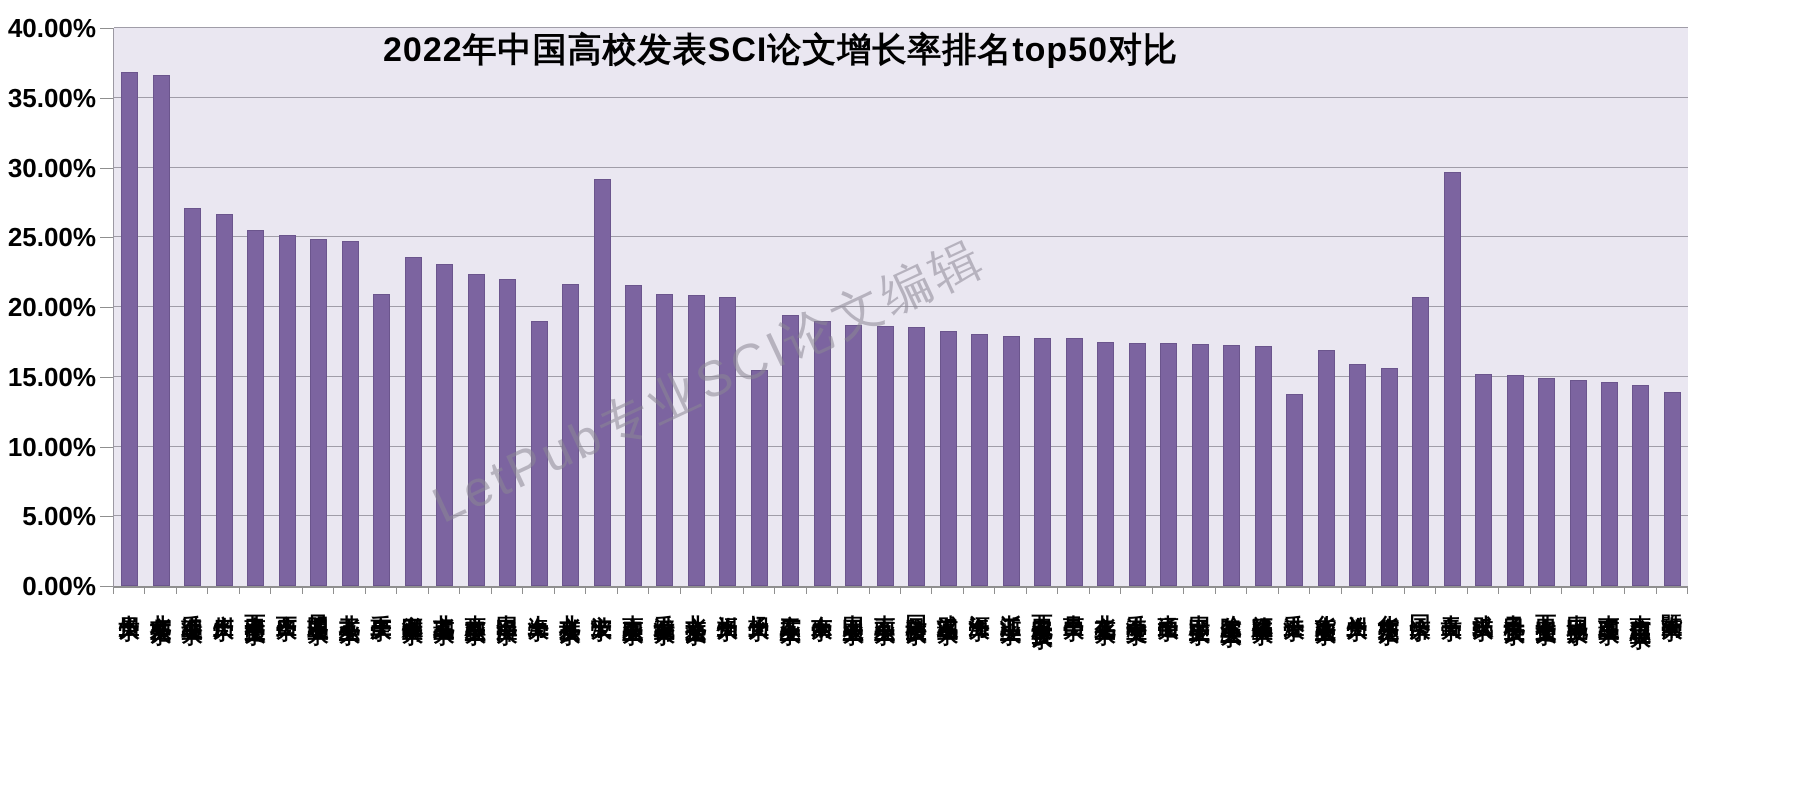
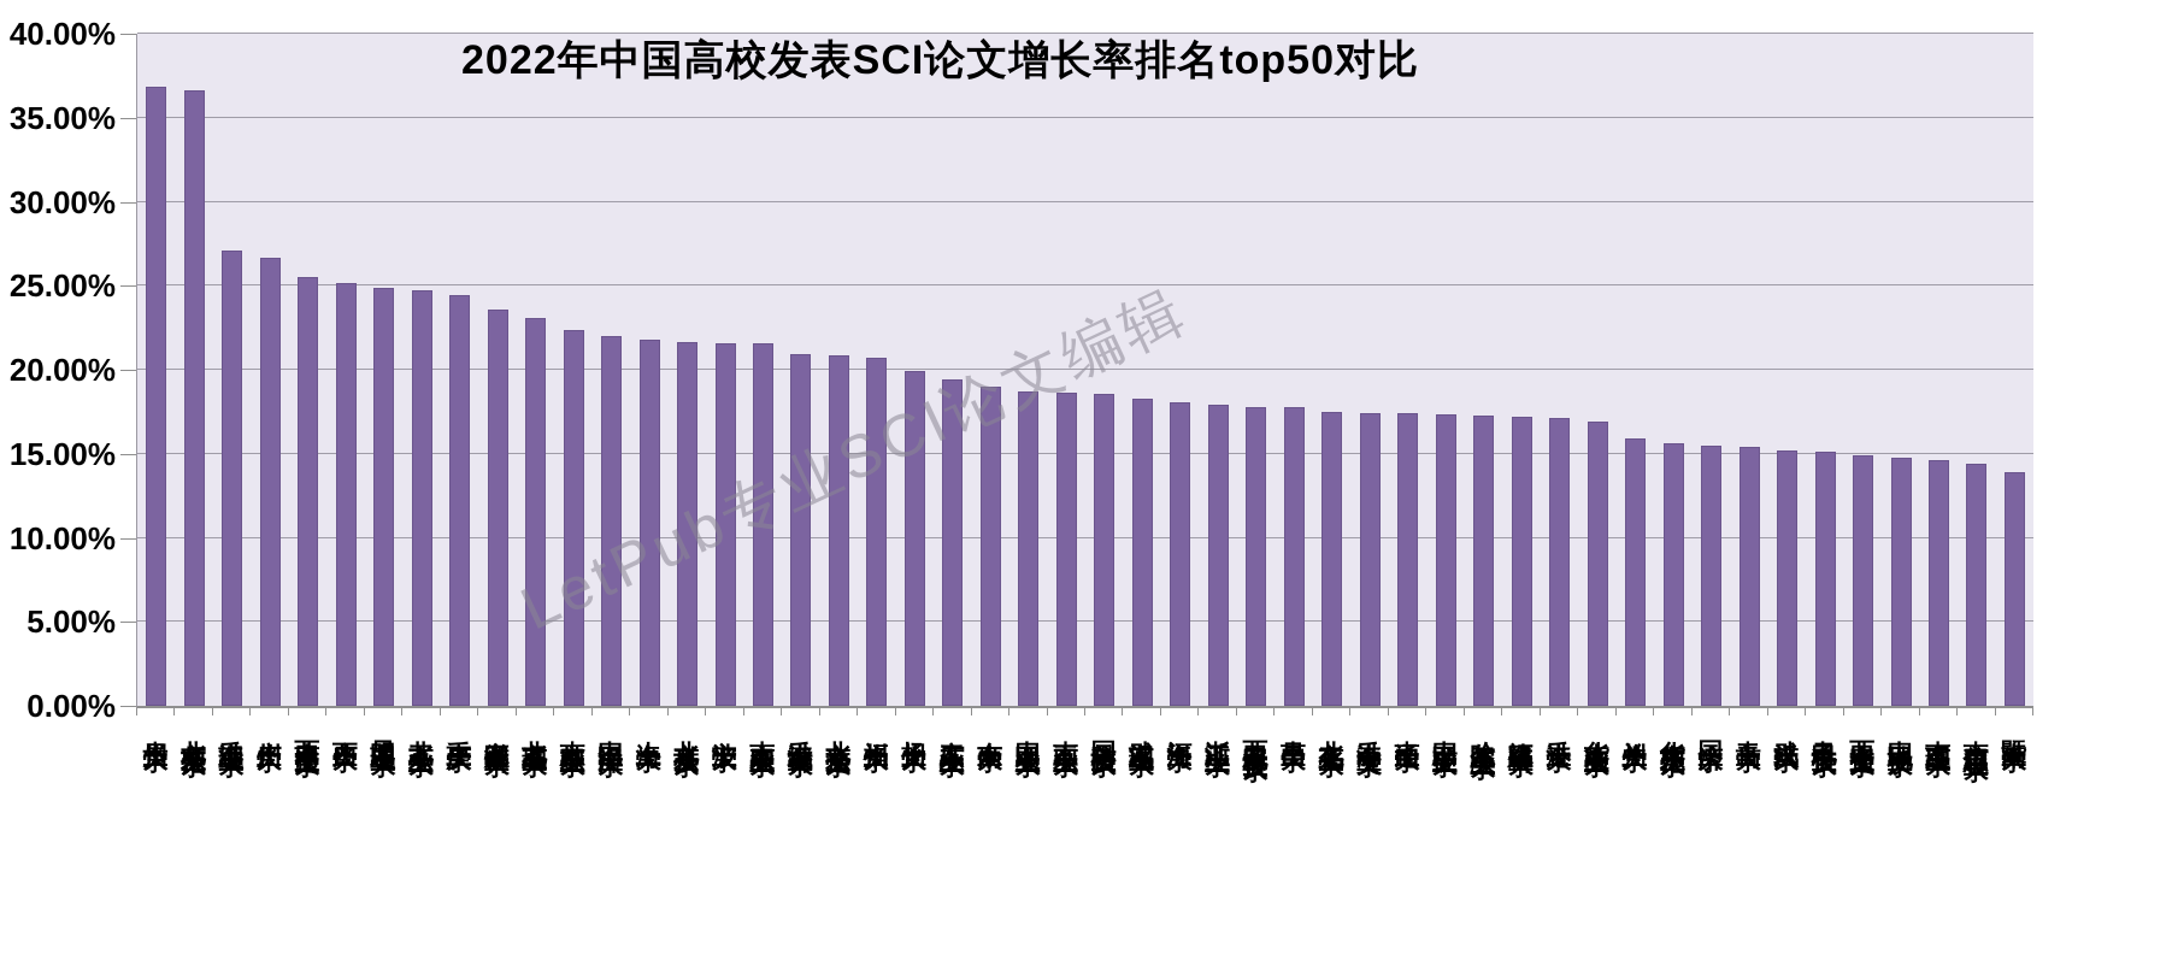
重庆大学: 20.9% -> 24.4%
上海大学: 19.0% -> 21.8%
宁波大学: 29.2% -> 21.6%
扬州大学: 15.5% -> 19.9%
香港大学: 13.8% -> 17.1%
同济大学: 20.7% -> 15.5%
青岛大学: 29.7% -> 15.4%
